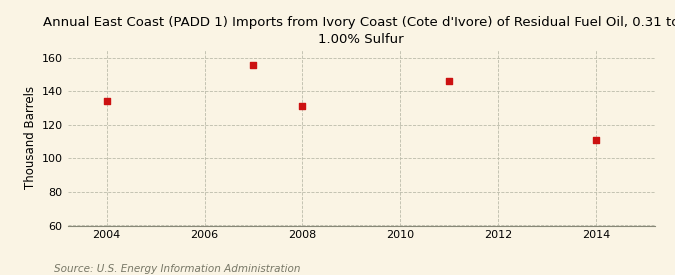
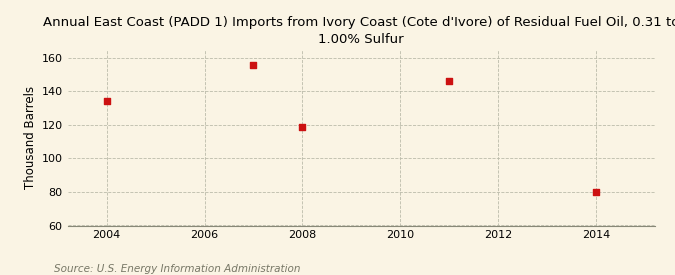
2008: 131 -> 119
2014: 111 -> 80
